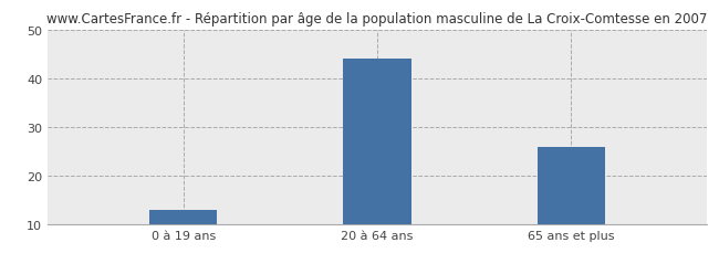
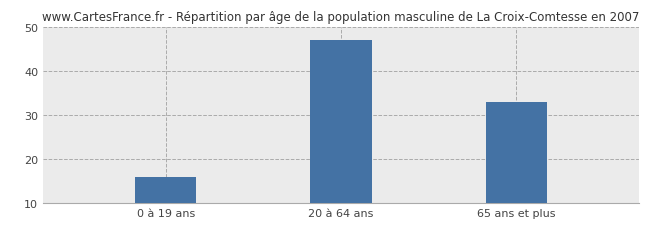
0 à 19 ans: 13 -> 16
20 à 64 ans: 44 -> 47
65 ans et plus: 26 -> 33
